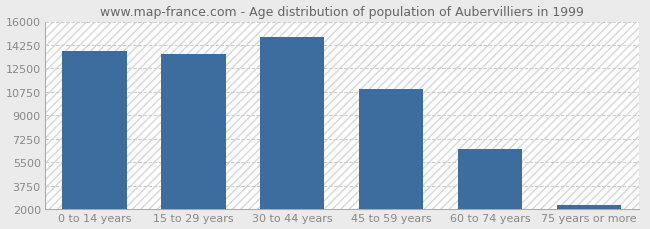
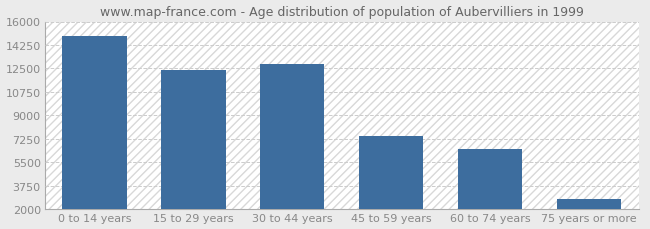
0 to 14 years: 13800 -> 14900
15 to 29 years: 13600 -> 12400
30 to 44 years: 14800 -> 12800
45 to 59 years: 11000 -> 7500
75 years or more: 2300 -> 2800
